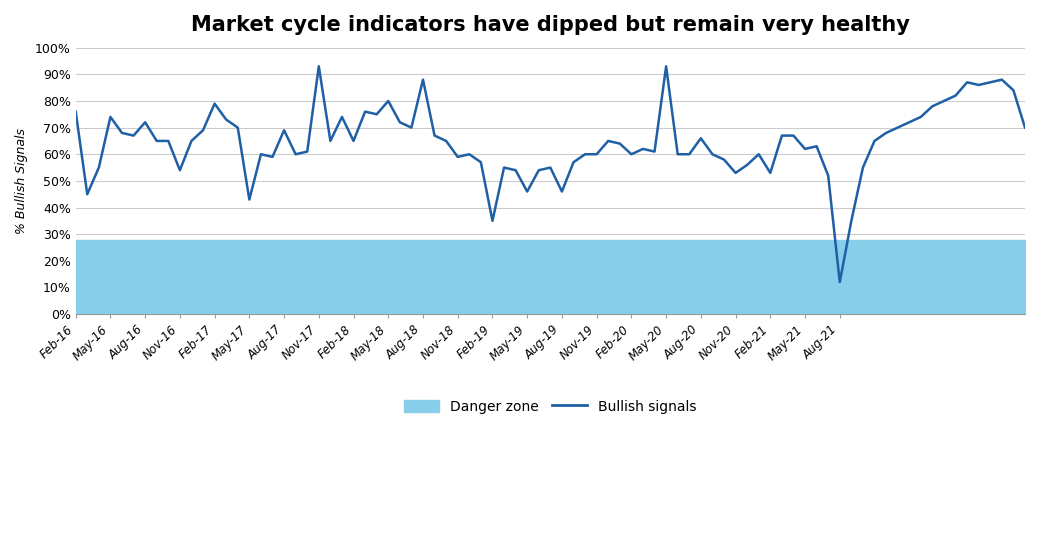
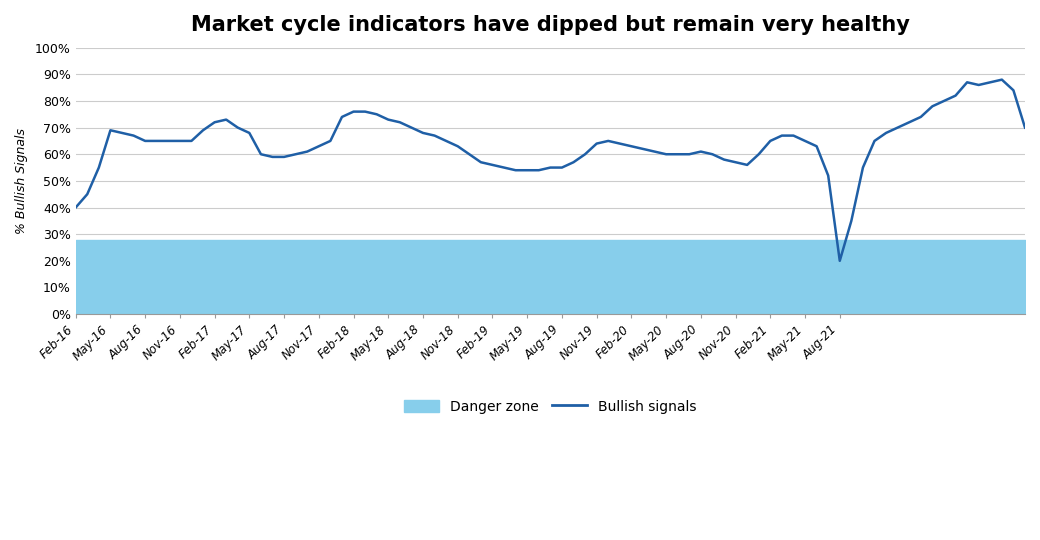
Bullish signals/Feb-16: 76% -> 40%
Bullish signals/May-16: 74% -> 69%
Bullish signals/Aug-16: 72% -> 65%
Bullish signals/Nov-16: 54% -> 65%
Bullish signals/Feb-17: 79% -> 72%
Bullish signals/May-17: 43% -> 68%
Bullish signals/Aug-17: 69% -> 59%
Bullish signals/Nov-17: 93% -> 63%
Bullish signals/Feb-18: 65% -> 76%
Bullish signals/May-18: 80% -> 73%
Bullish signals/Aug-18: 88% -> 68%
Bullish signals/Nov-18: 59% -> 63%
Bullish signals/Feb-19: 35% -> 56%
Bullish signals/May-19: 46% -> 54%
Bullish signals/Aug-19: 46% -> 55%
Bullish signals/Nov-19: 60% -> 64%
Bullish signals/Feb-20: 60% -> 63%
Bullish signals/May-20: 93% -> 60%
Bullish signals/Aug-20: 66% -> 61%
Bullish signals/Nov-20: 53% -> 57%
Bullish signals/Feb-21: 53% -> 65%
Bullish signals/May-21: 62% -> 65%
Bullish signals/Aug-21: 12% -> 20%
